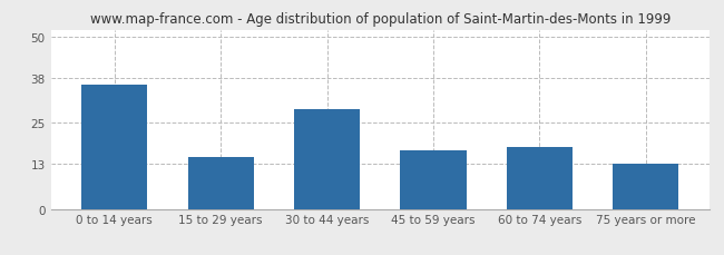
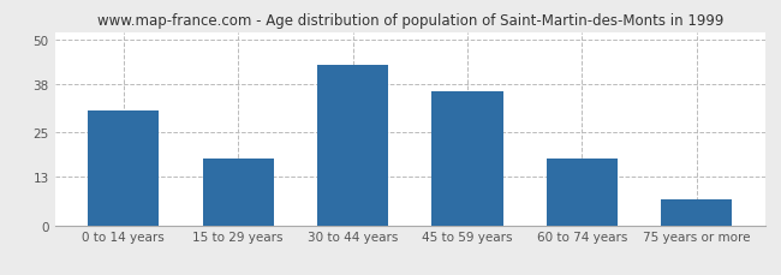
0 to 14 years: 36 -> 31
15 to 29 years: 15 -> 18
30 to 44 years: 29 -> 43
45 to 59 years: 17 -> 36
75 years or more: 13 -> 7
